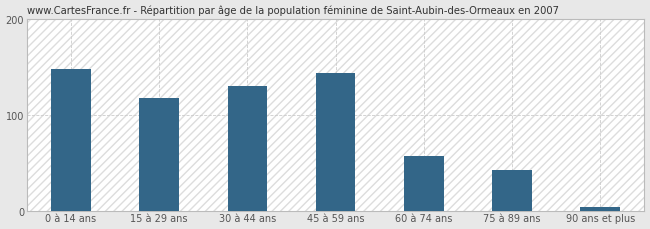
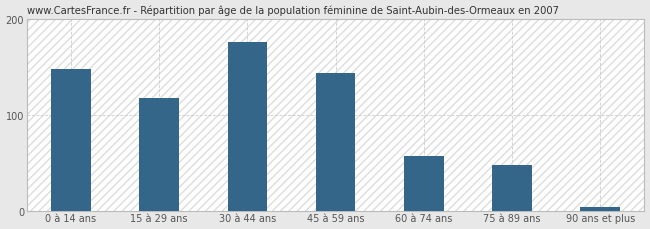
30 à 44 ans: 130 -> 176
75 à 89 ans: 42 -> 48
